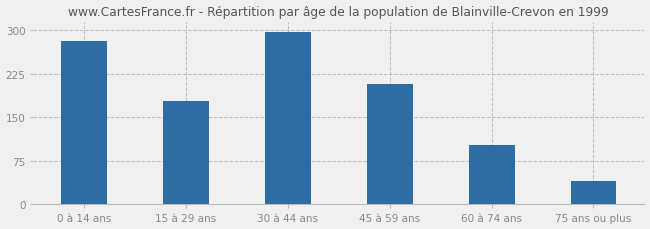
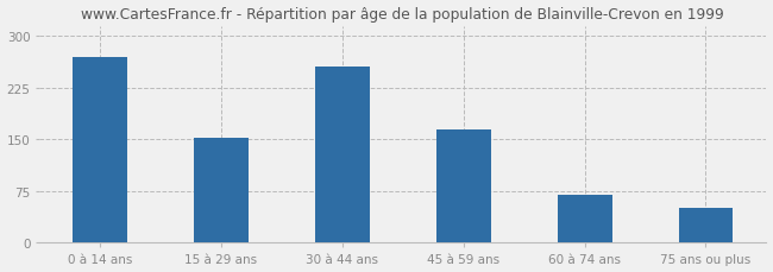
0 à 14 ans: 282 -> 270
15 à 29 ans: 178 -> 152
30 à 44 ans: 297 -> 256
45 à 59 ans: 208 -> 164
60 à 74 ans: 103 -> 70
75 ans ou plus: 40 -> 50
